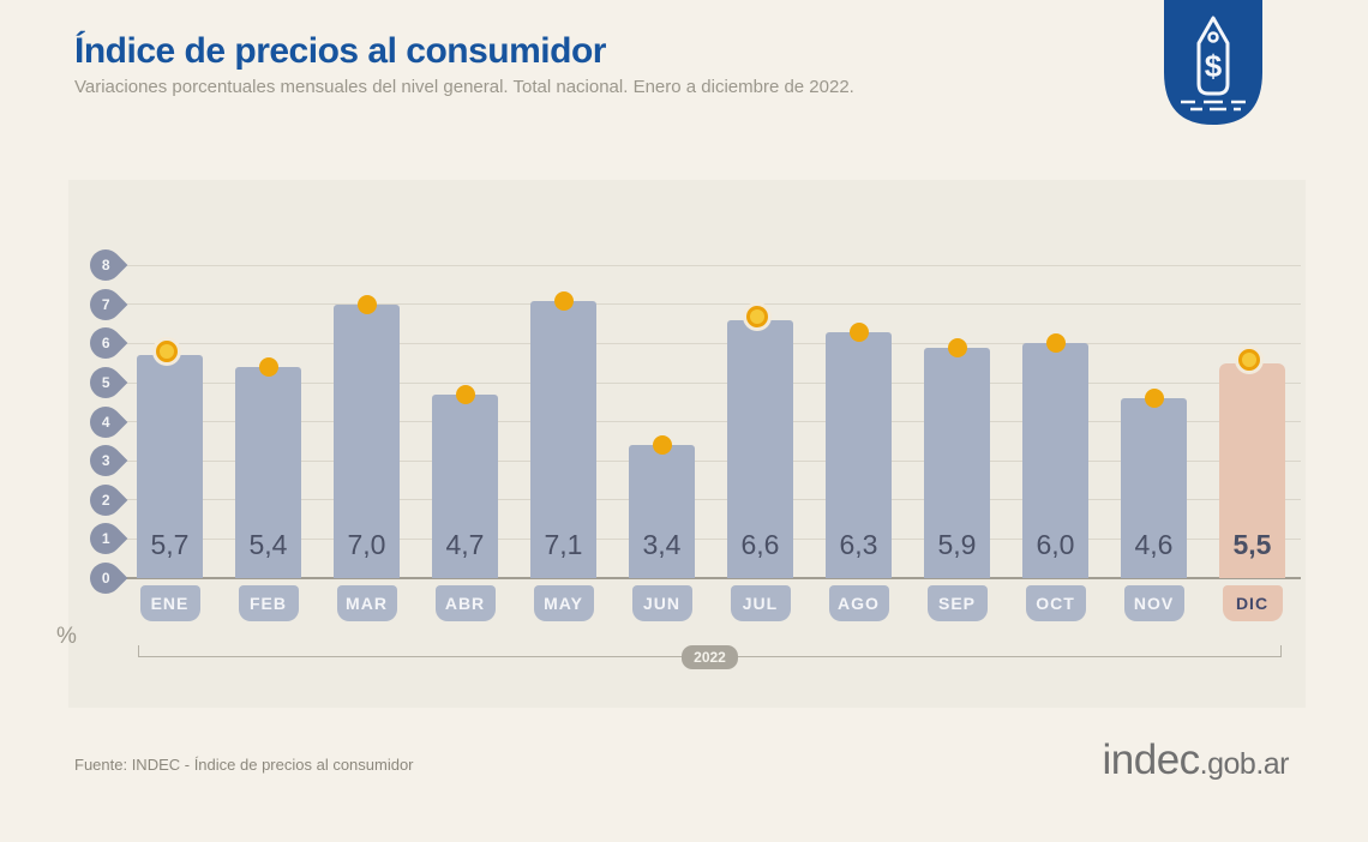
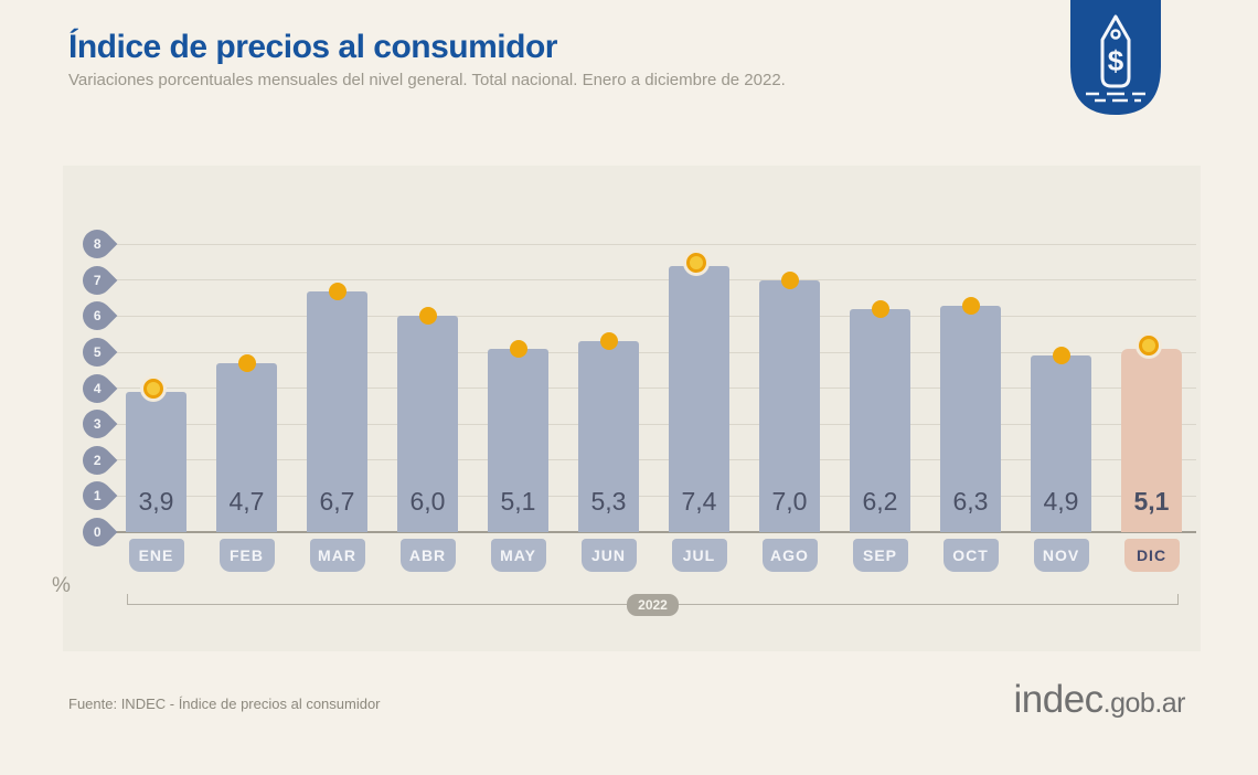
ENE: 5,7 -> 3,9
FEB: 5,4 -> 4,7
MAR: 7,0 -> 6,7
ABR: 4,7 -> 6,0
MAY: 7,1 -> 5,1
JUN: 3,4 -> 5,3
JUL: 6,6 -> 7,4
AGO: 6,3 -> 7,0
SEP: 5,9 -> 6,2
OCT: 6,0 -> 6,3
NOV: 4,6 -> 4,9
DIC: 5,5 -> 5,1
